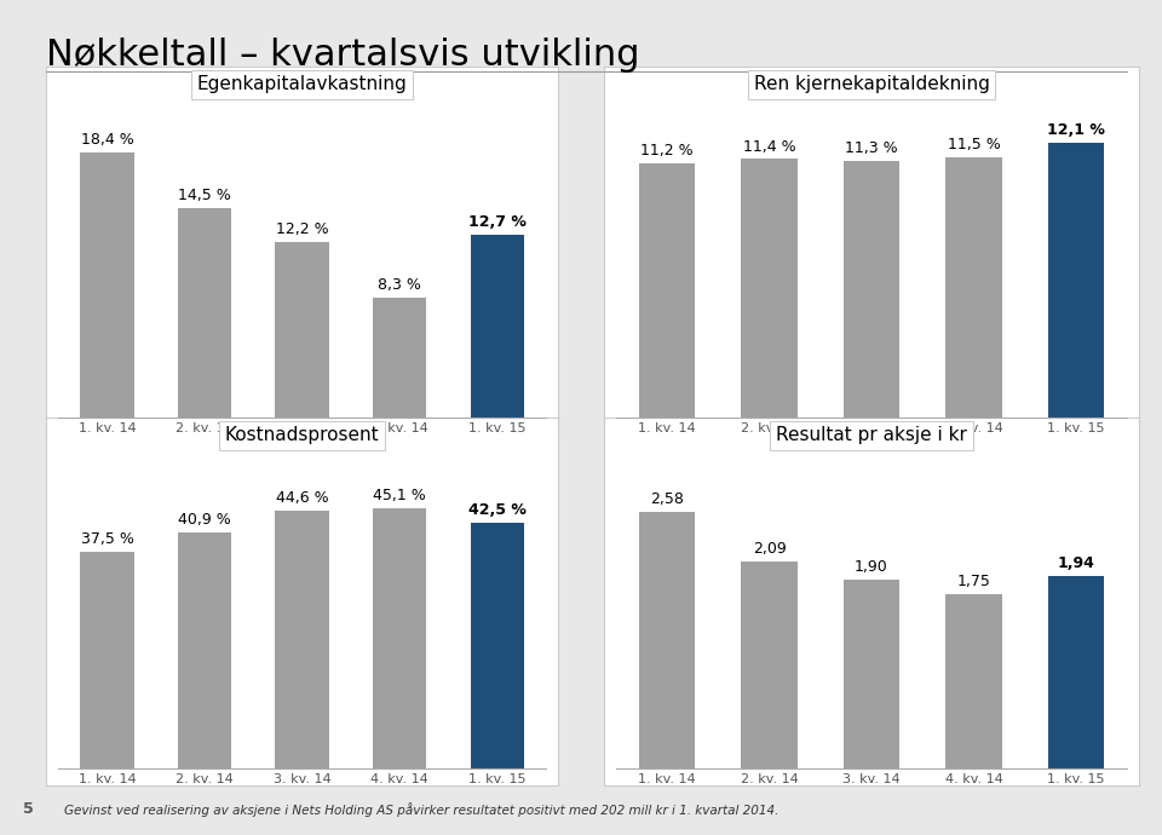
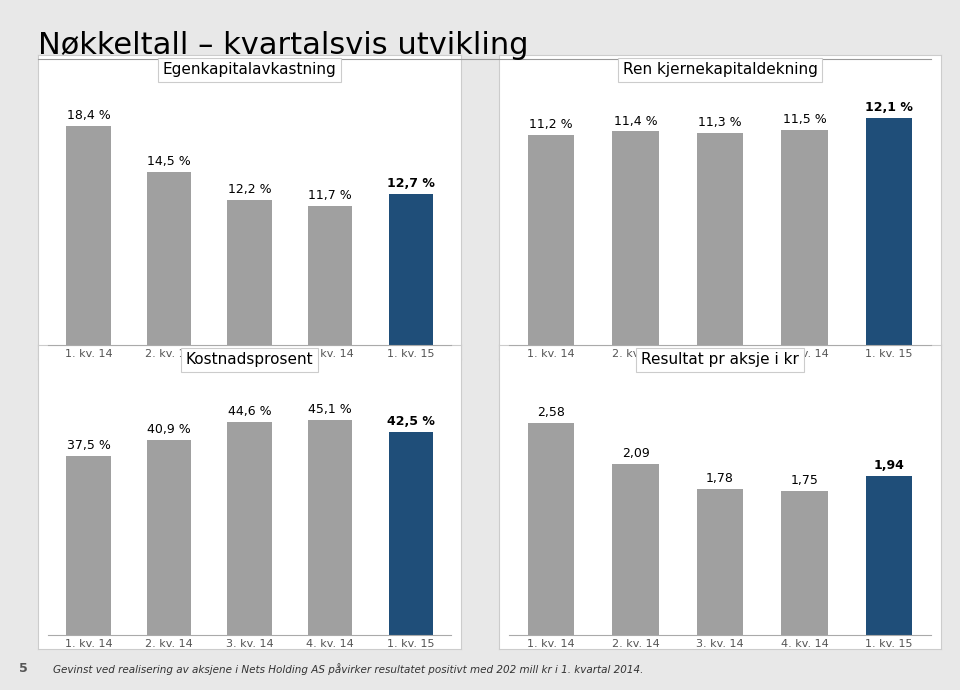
Egenkapitalavkastning/4. kv. 14: 8,3 -> 11,7
Resultat pr aksje i kr/3. kv. 14: 1,90 -> 1,78
